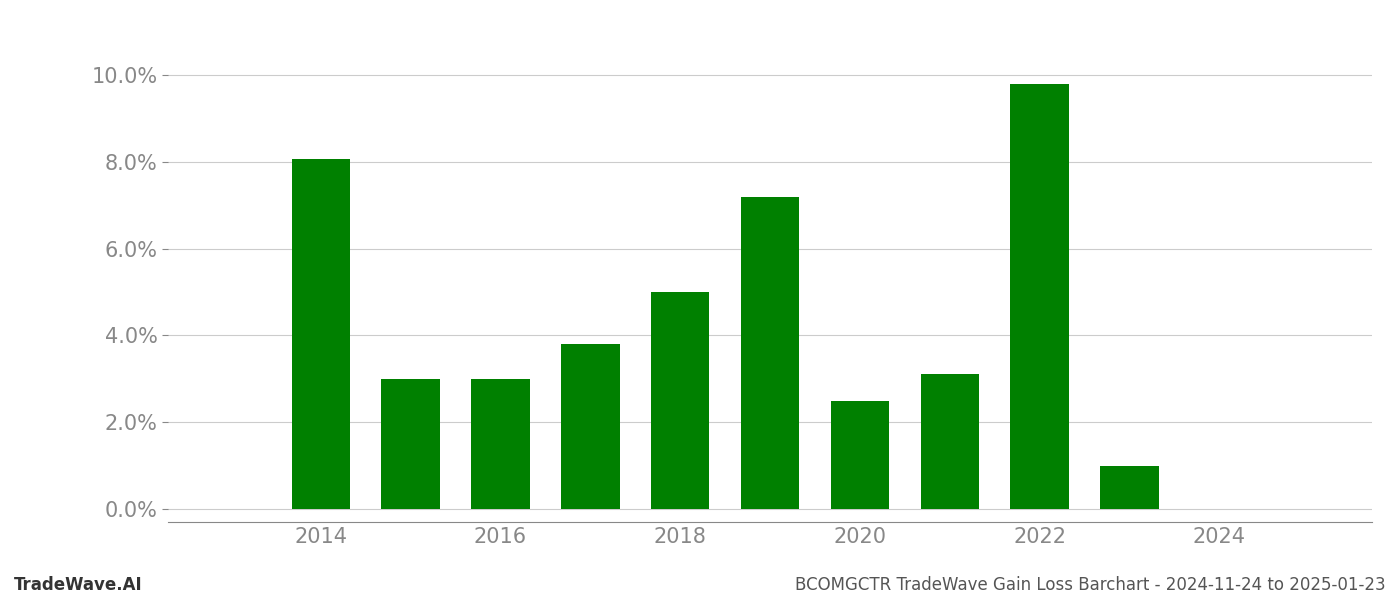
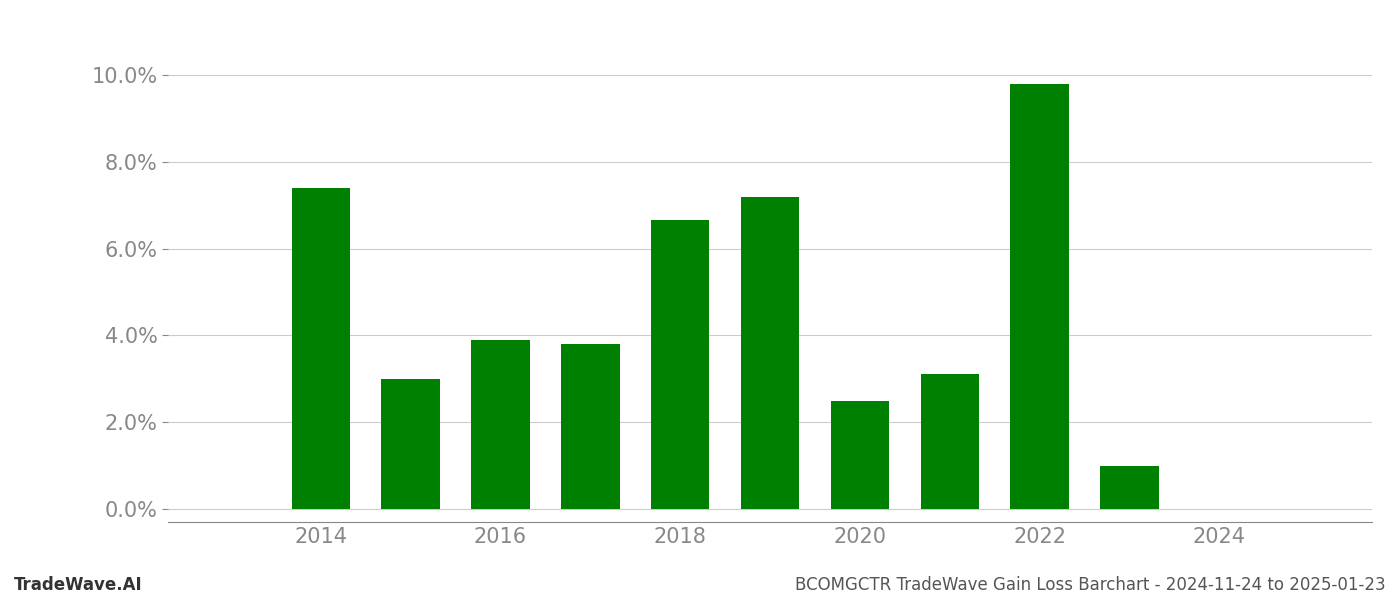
2014: 8.06% -> 7.40%
2016: 3.00% -> 3.90%
2018: 5.00% -> 6.65%
